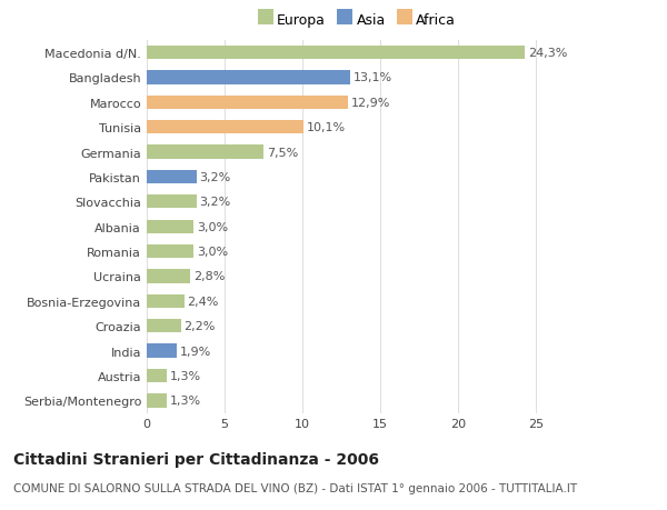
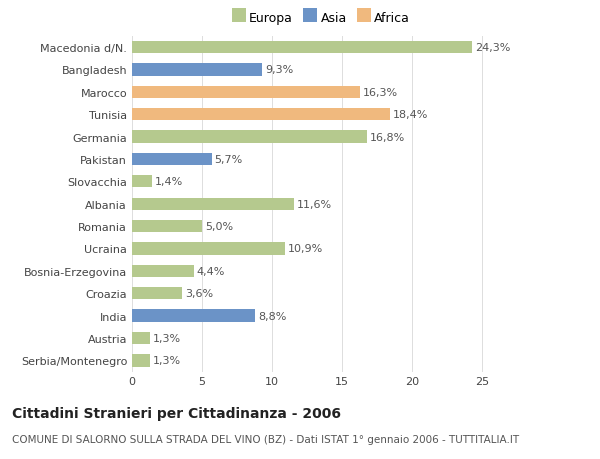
Bangladesh: 13,1% -> 9,3%
Marocco: 12,9% -> 16,3%
Tunisia: 10,1% -> 18,4%
Germania: 7,5% -> 16,8%
Pakistan: 3,2% -> 5,7%
Slovacchia: 3,2% -> 1,4%
Albania: 3,0% -> 11,6%
Romania: 3,0% -> 5,0%
Ucraina: 2,8% -> 10,9%
Bosnia-Erzegovina: 2,4% -> 4,4%
Croazia: 2,2% -> 3,6%
India: 1,9% -> 8,8%
